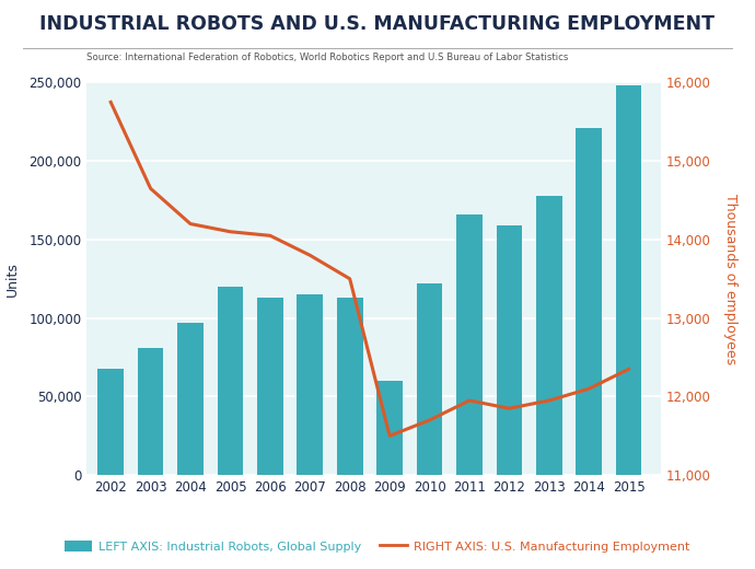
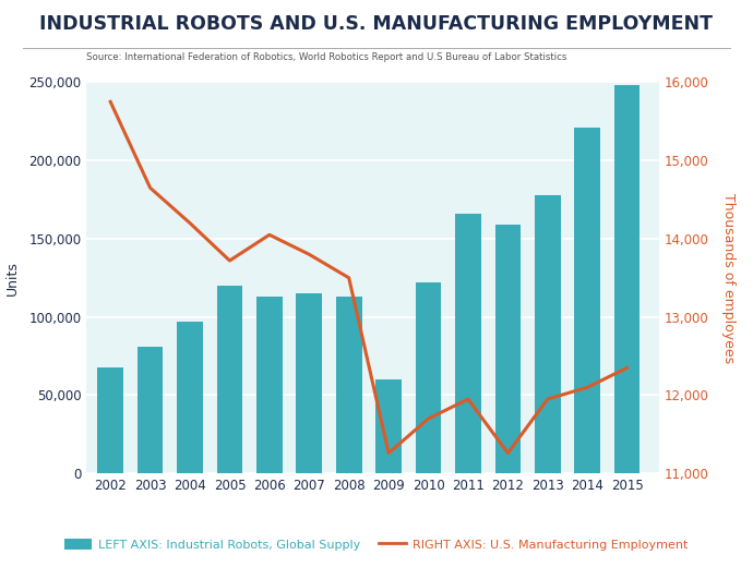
RIGHT AXIS: U.S. Manufacturing Employment/2005: 14,100 -> 13,720
RIGHT AXIS: U.S. Manufacturing Employment/2009: 11,500 -> 11,260
RIGHT AXIS: U.S. Manufacturing Employment/2012: 11,850 -> 11,260
